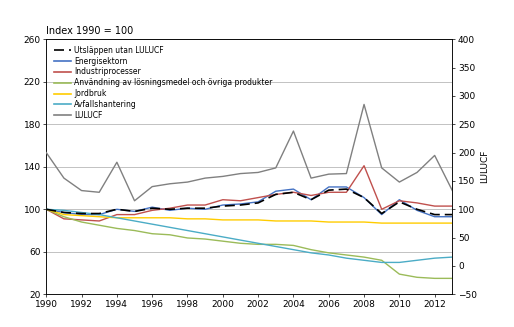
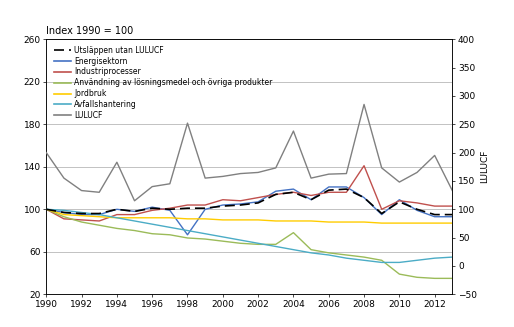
Energisektorn/1998: 101 -> 76
LULUCF/1998: 148 -> 252
Användning av lösningsmedel och övriga produkter/2004: 66 -> 78
